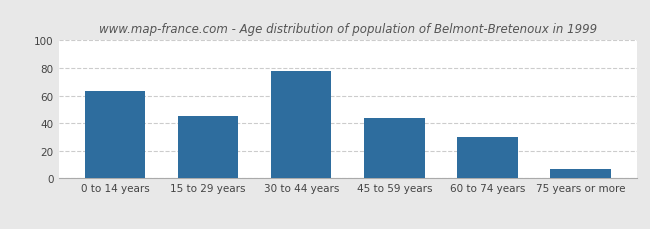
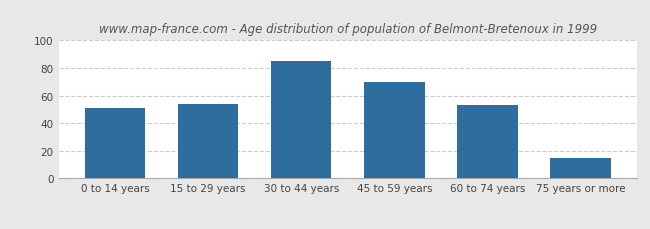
0 to 14 years: 63 -> 51
15 to 29 years: 45 -> 54
30 to 44 years: 78 -> 85
45 to 59 years: 44 -> 70
60 to 74 years: 30 -> 53
75 years or more: 7 -> 15
